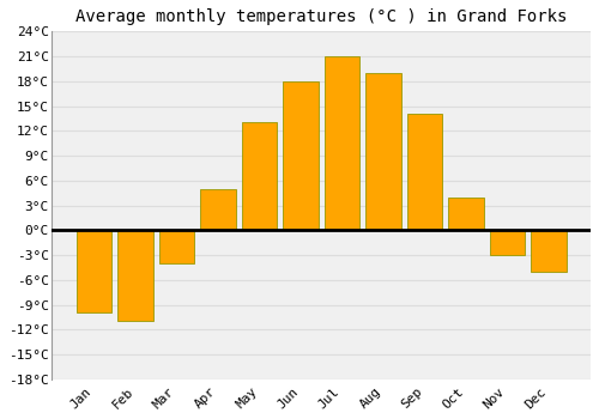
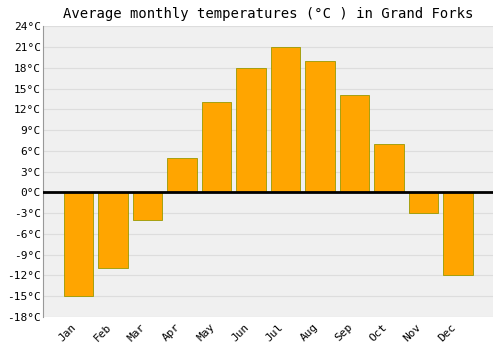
Jan: -10°C -> -15°C
Oct: 4°C -> 7°C
Dec: -5°C -> -12°C
